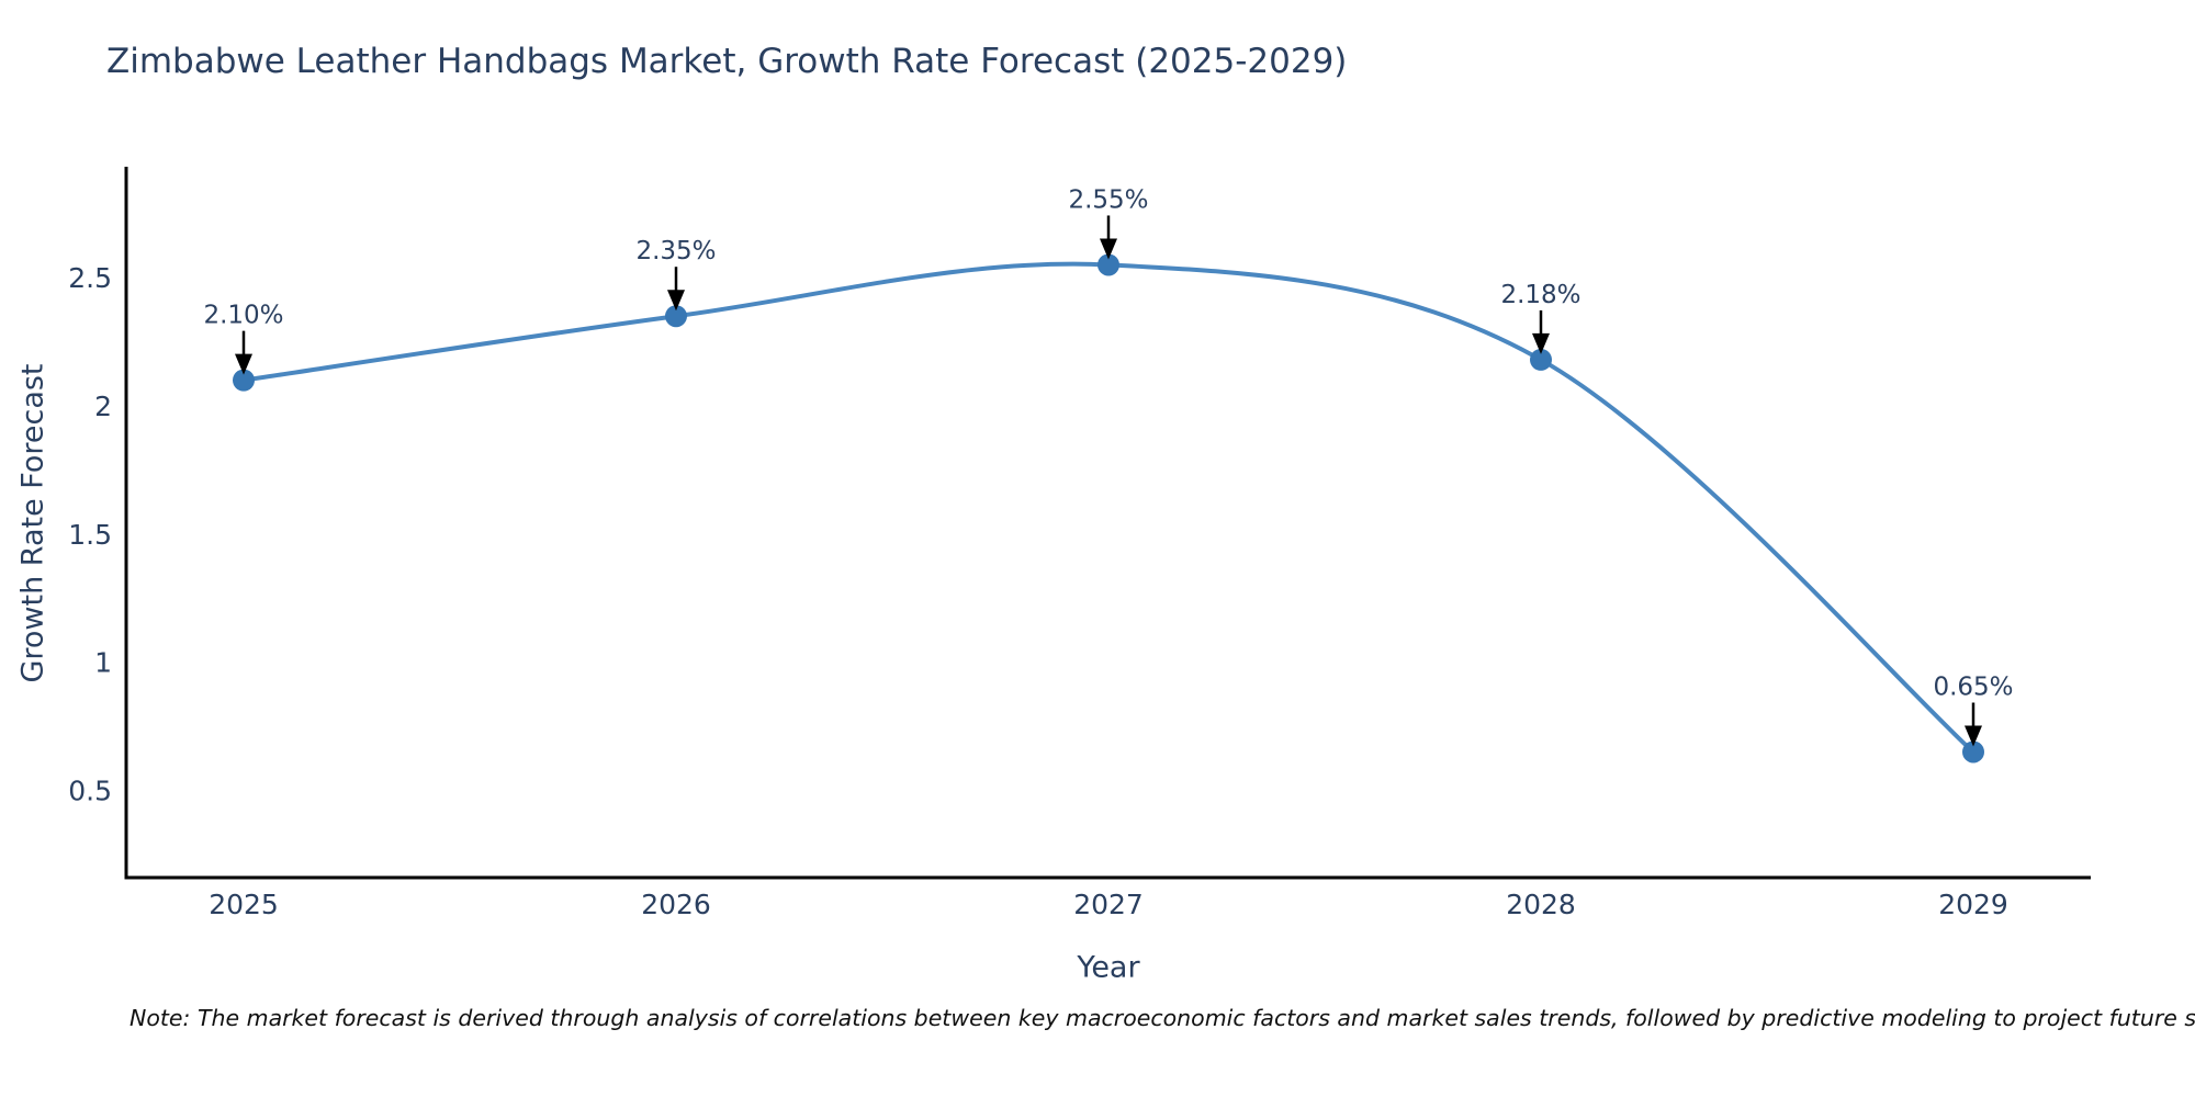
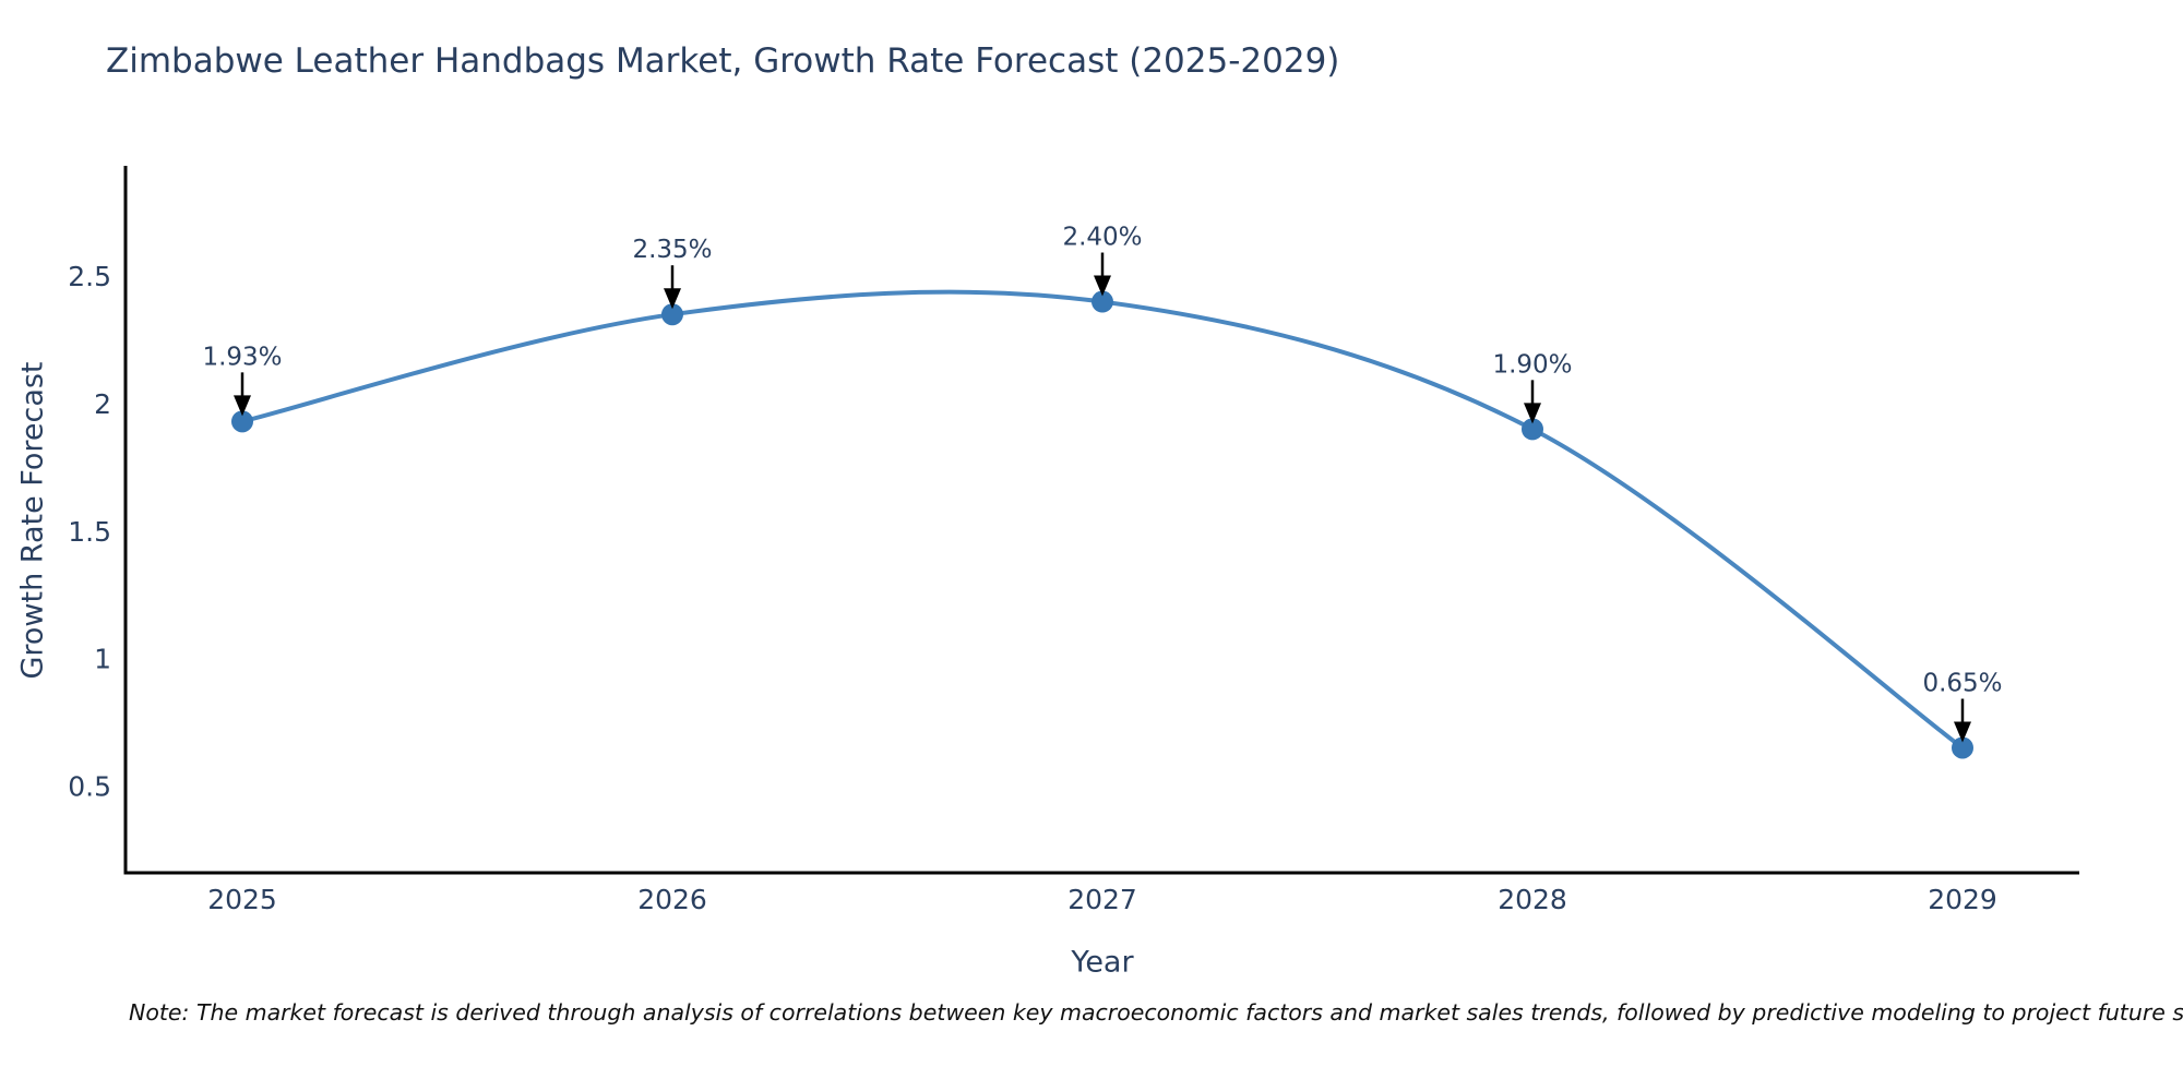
2025: 2.10% -> 1.93%
2027: 2.55% -> 2.40%
2028: 2.18% -> 1.90%
